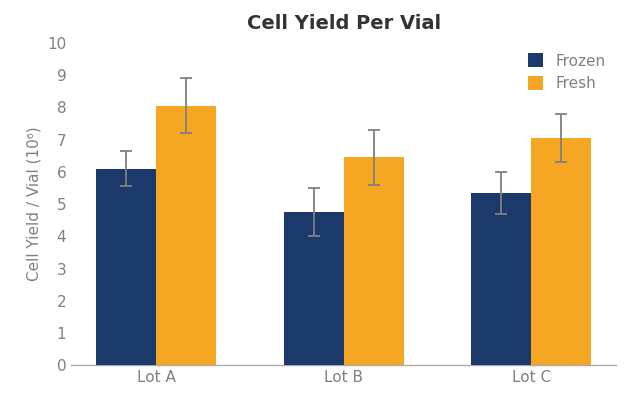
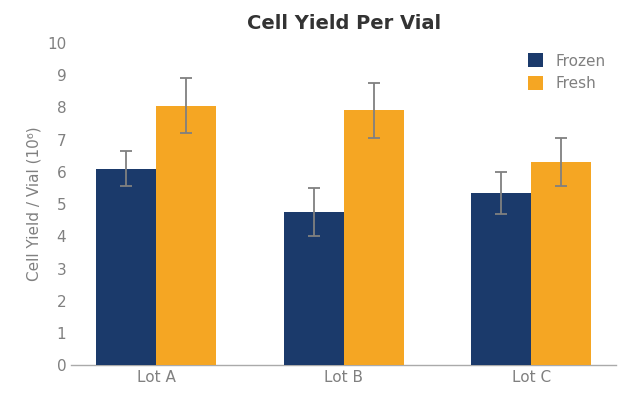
Fresh/Lot B: 6.45 -> 7.90
Fresh/Lot C: 7.05 -> 6.30
